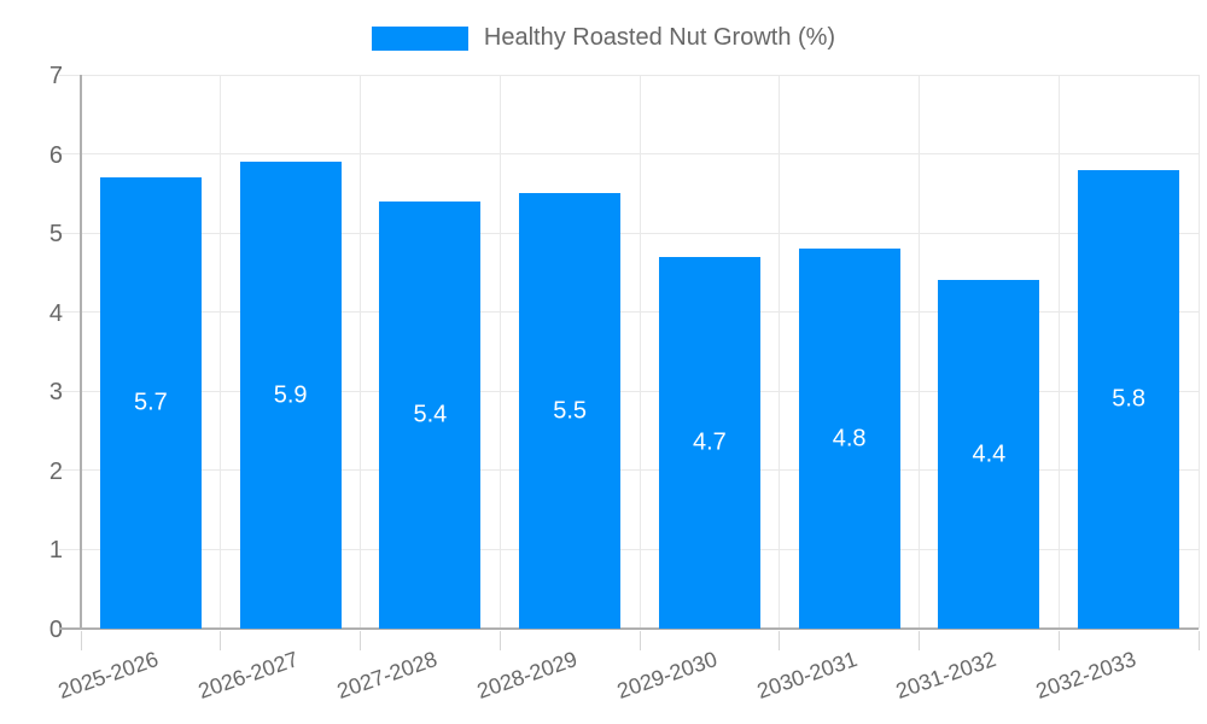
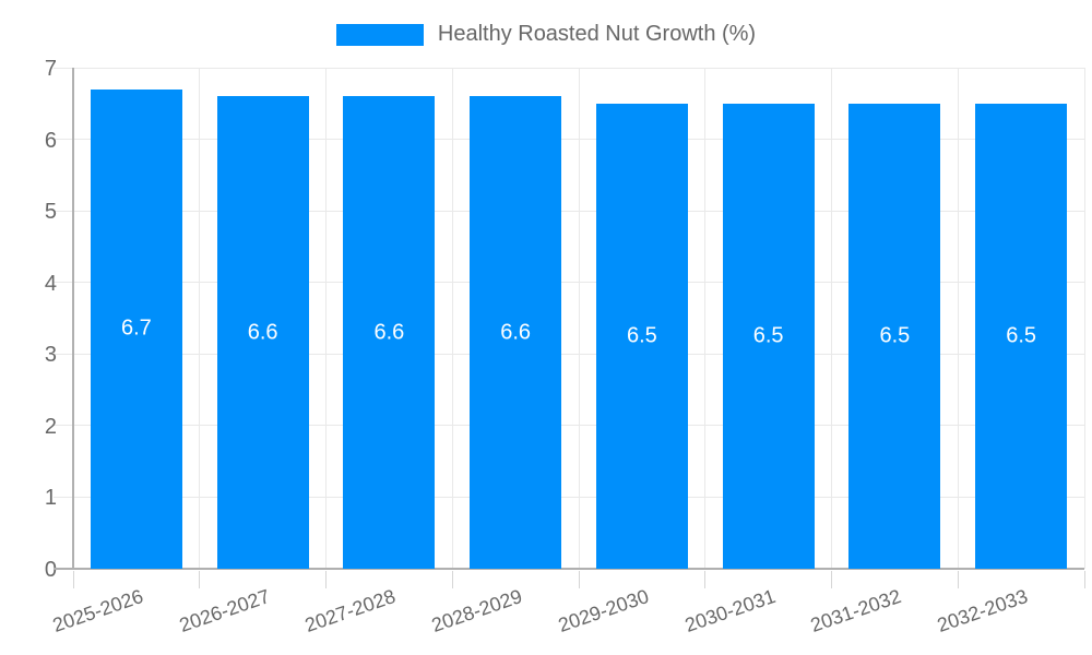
2025-2026: 5.7 -> 6.7
2026-2027: 5.9 -> 6.6
2027-2028: 5.4 -> 6.6
2028-2029: 5.5 -> 6.6
2029-2030: 4.7 -> 6.5
2030-2031: 4.8 -> 6.5
2031-2032: 4.4 -> 6.5
2032-2033: 5.8 -> 6.5
